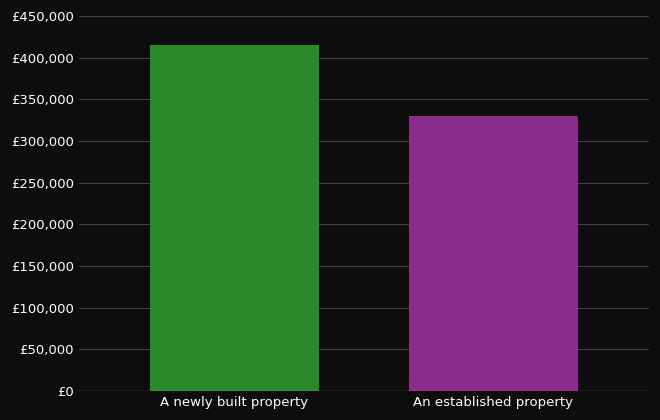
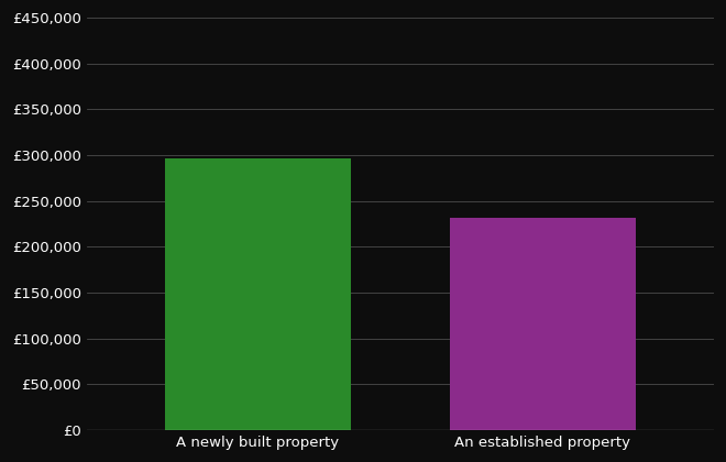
A newly built property: £415,000 -> £296,000
An established property: £330,000 -> £232,000
